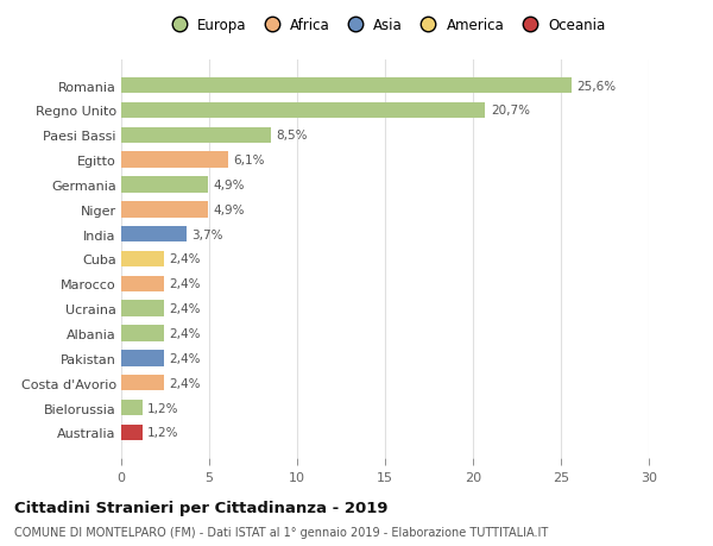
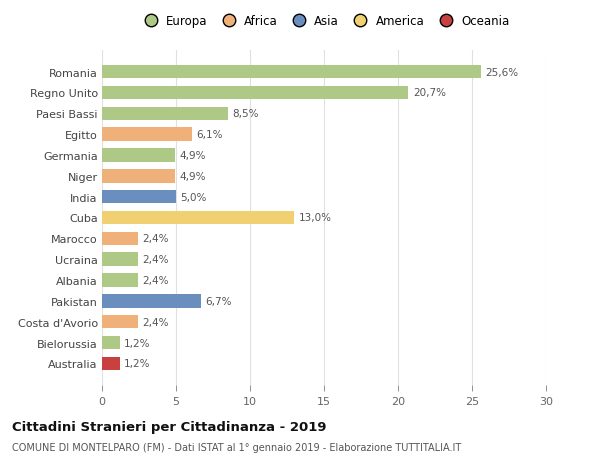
India: 3,7% -> 5,0%
Cuba: 2,4% -> 13,0%
Pakistan: 2,4% -> 6,7%
